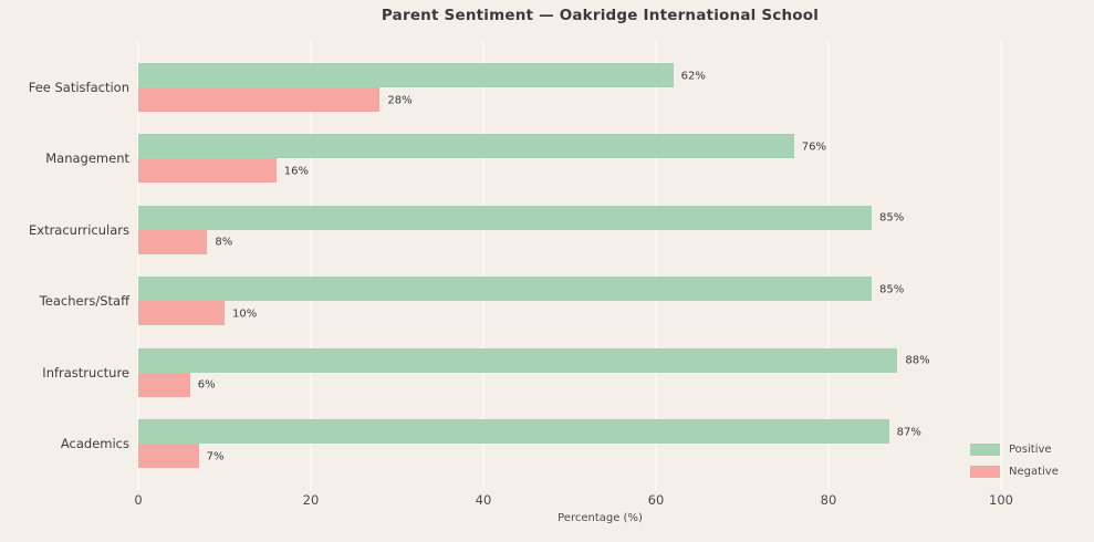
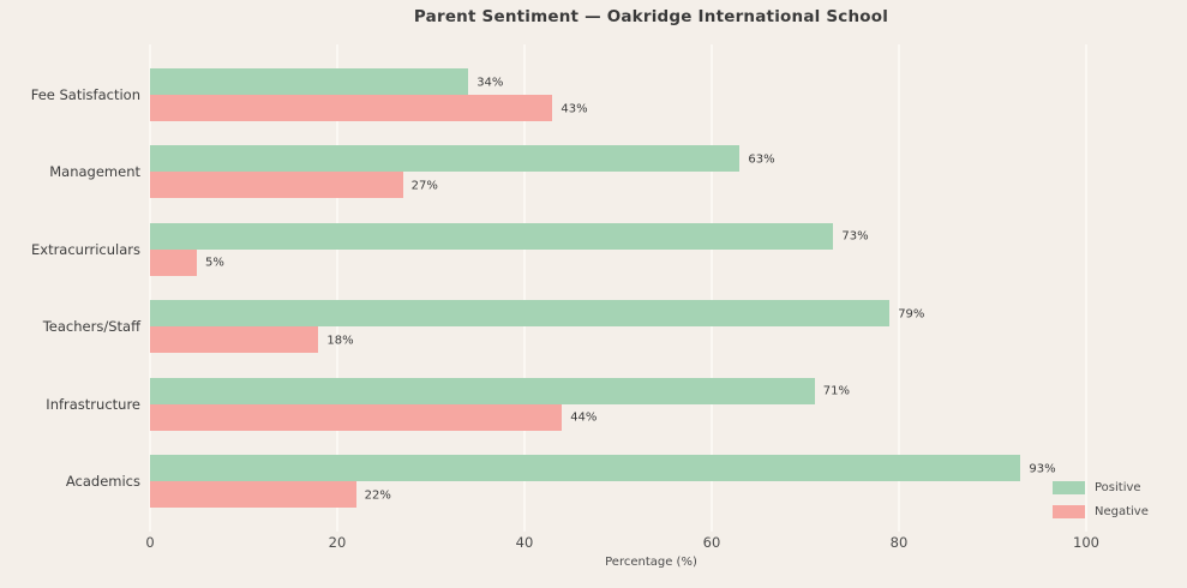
Positive/Fee Satisfaction: 62% -> 34%
Negative/Fee Satisfaction: 28% -> 43%
Positive/Management: 76% -> 63%
Negative/Management: 16% -> 27%
Positive/Extracurriculars: 85% -> 73%
Negative/Extracurriculars: 8% -> 5%
Positive/Teachers/Staff: 85% -> 79%
Negative/Teachers/Staff: 10% -> 18%
Positive/Infrastructure: 88% -> 71%
Negative/Infrastructure: 6% -> 44%
Positive/Academics: 87% -> 93%
Negative/Academics: 7% -> 22%
